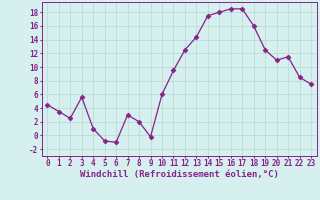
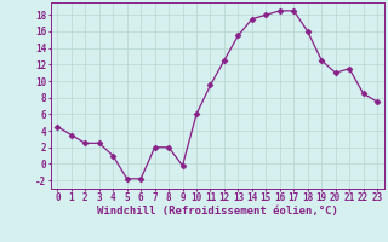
3: 5.6 -> 2.5
5: -0.8 -> -1.8
6: -1.0 -> -1.8
7: 3.0 -> 2.0
13: 14.4 -> 15.5
